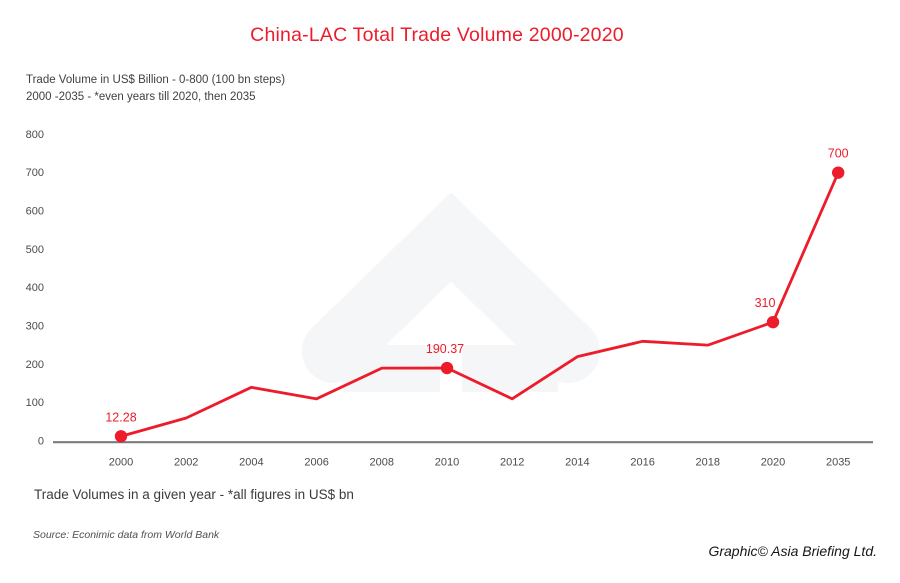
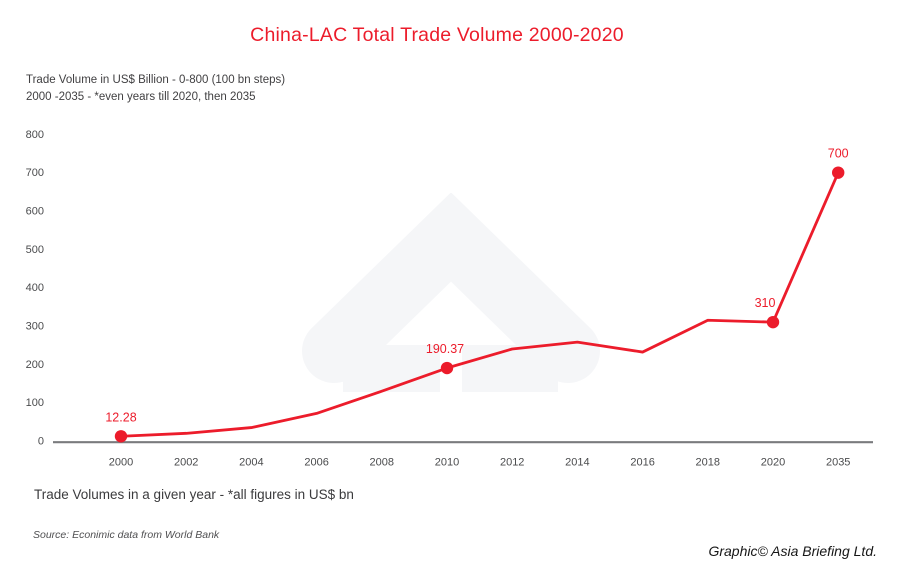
2002: 60 -> 20
2004: 140 -> 40
2006: 110 -> 70
2008: 190 -> 130
2012: 110 -> 240
2014: 220 -> 260
2016: 260 -> 230
2018: 250 -> 320
